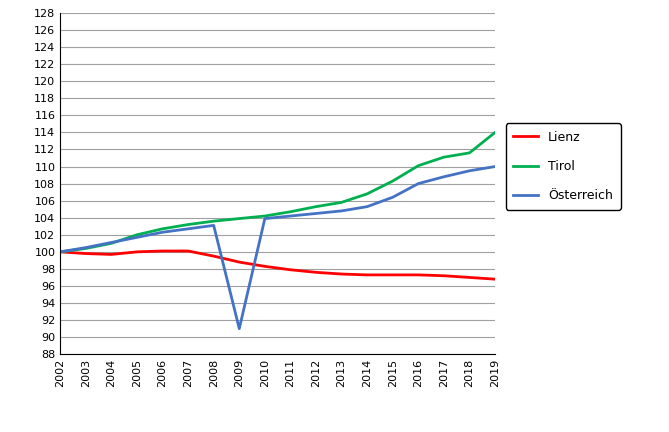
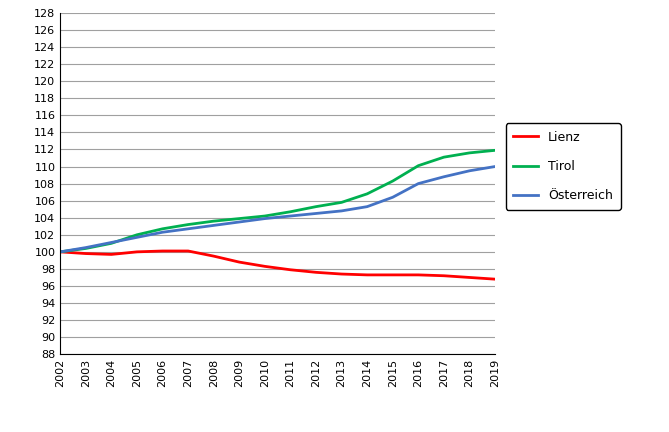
Österreich/2009: 91.0 -> 103.5
Tirol/2019: 114.0 -> 111.9
